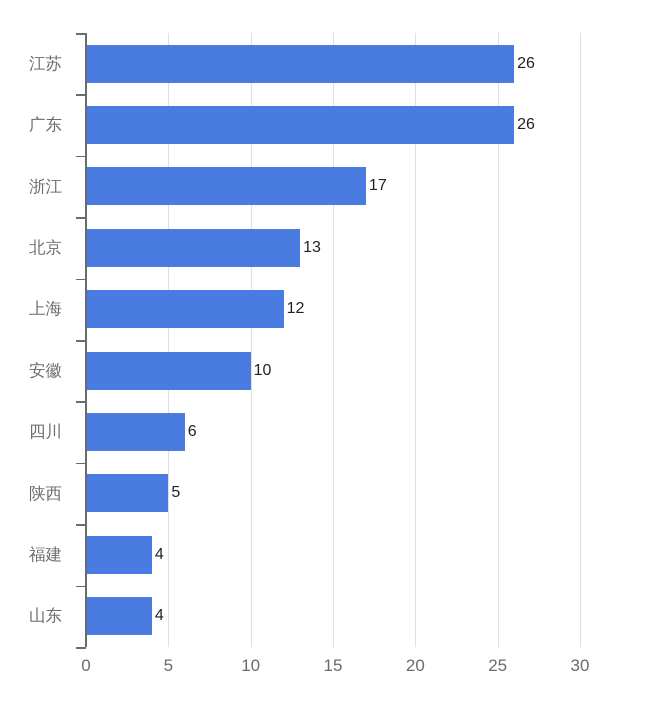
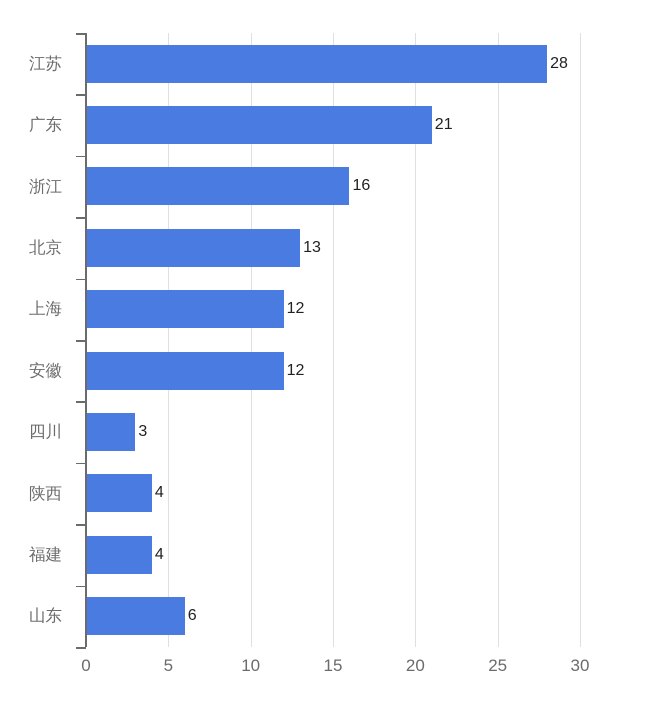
江苏: 26 -> 28
广东: 26 -> 21
浙江: 17 -> 16
安徽: 10 -> 12
四川: 6 -> 3
陕西: 5 -> 4
山东: 4 -> 6
